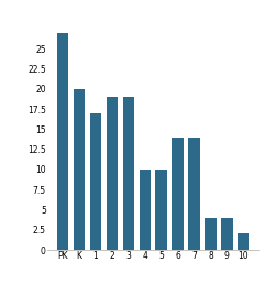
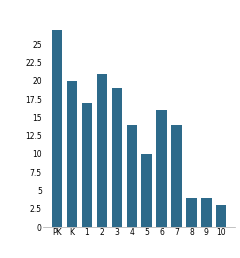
2: 19 -> 21
4: 10 -> 14
6: 14 -> 16
10: 2 -> 3
